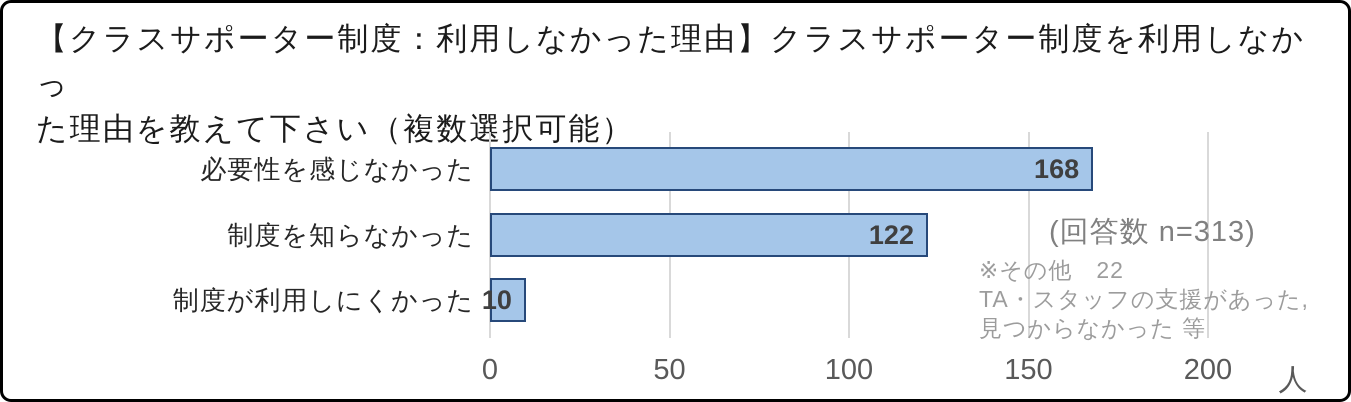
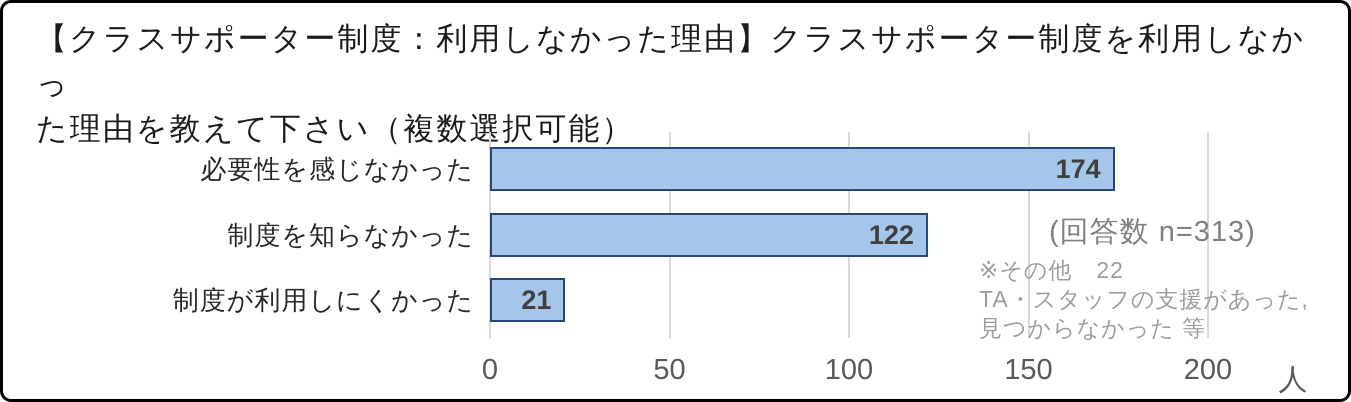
必要性を感じなかった: 168 -> 174
制度が利用しにくかった: 10 -> 21
